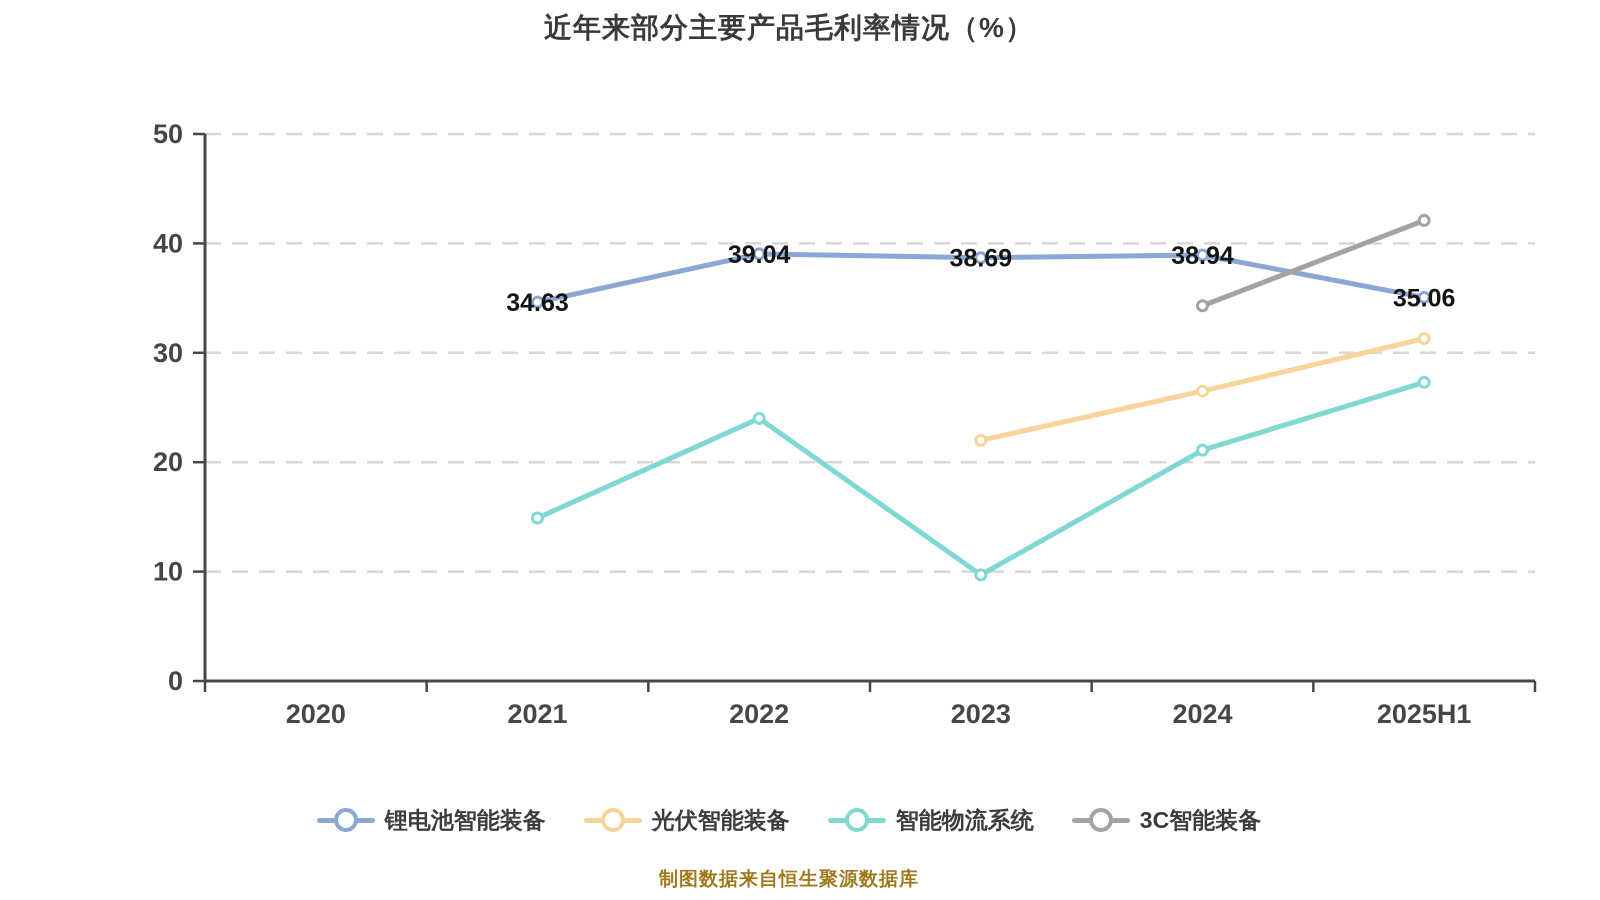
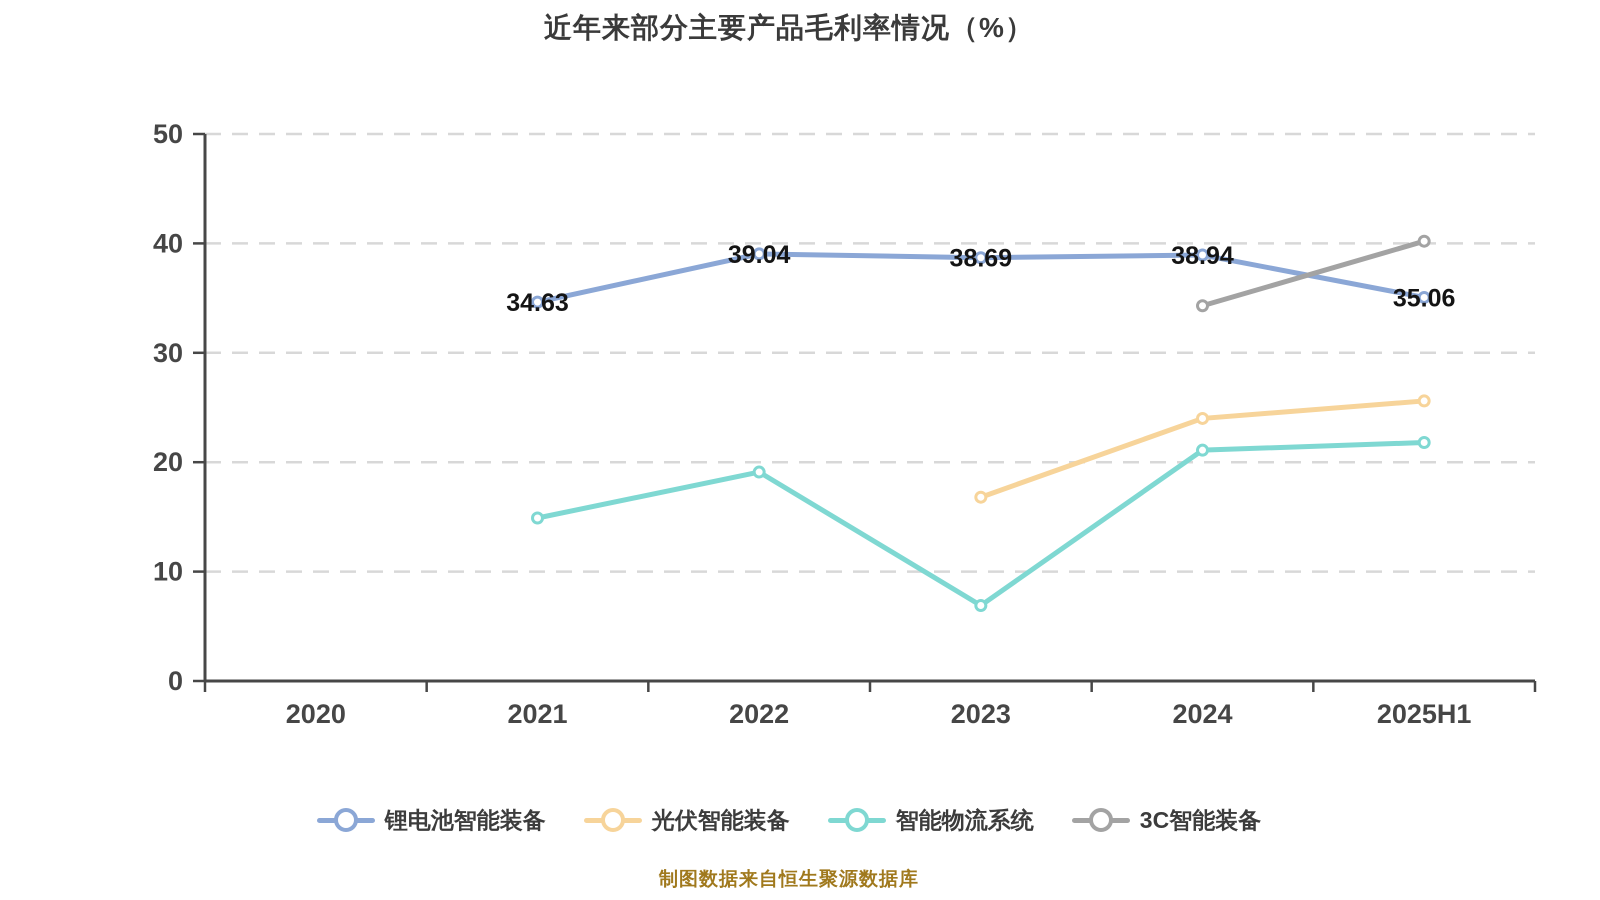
智能物流系统/2022: 24.0 -> 19.1
光伏智能装备/2023: 22.0 -> 16.8
智能物流系统/2023: 9.7 -> 6.9
光伏智能装备/2024: 26.5 -> 24.0
光伏智能装备/2025H1: 31.3 -> 25.6
智能物流系统/2025H1: 27.3 -> 21.8
3C智能装备/2025H1: 42.1 -> 40.2
